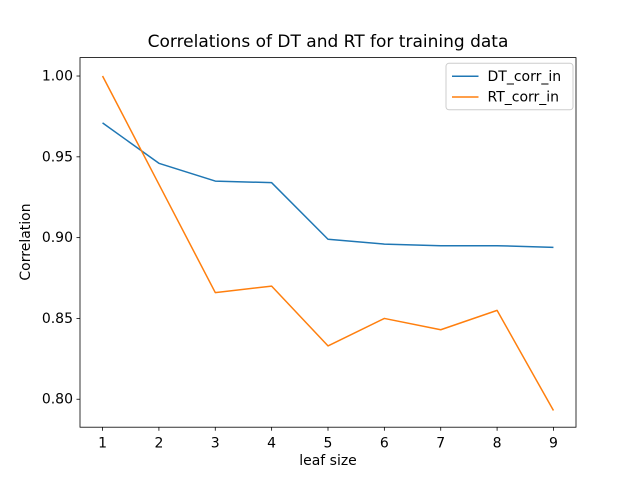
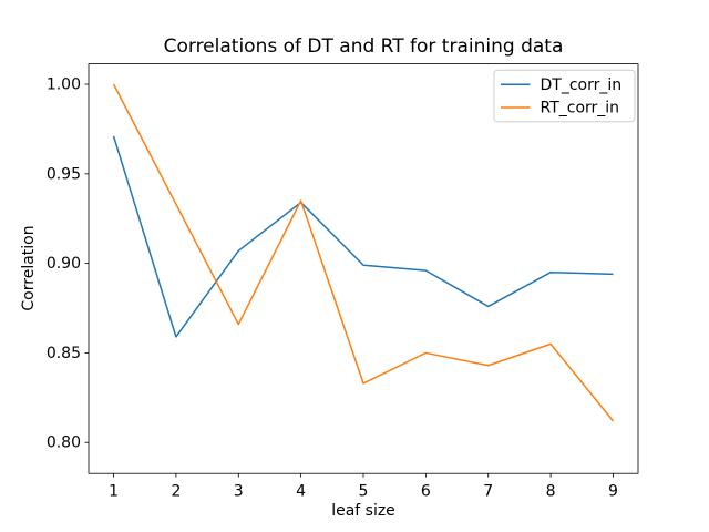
DT_corr_in/2: 0.946 -> 0.859
DT_corr_in/3: 0.935 -> 0.907
RT_corr_in/4: 0.870 -> 0.935
DT_corr_in/7: 0.895 -> 0.876
RT_corr_in/9: 0.793 -> 0.812
